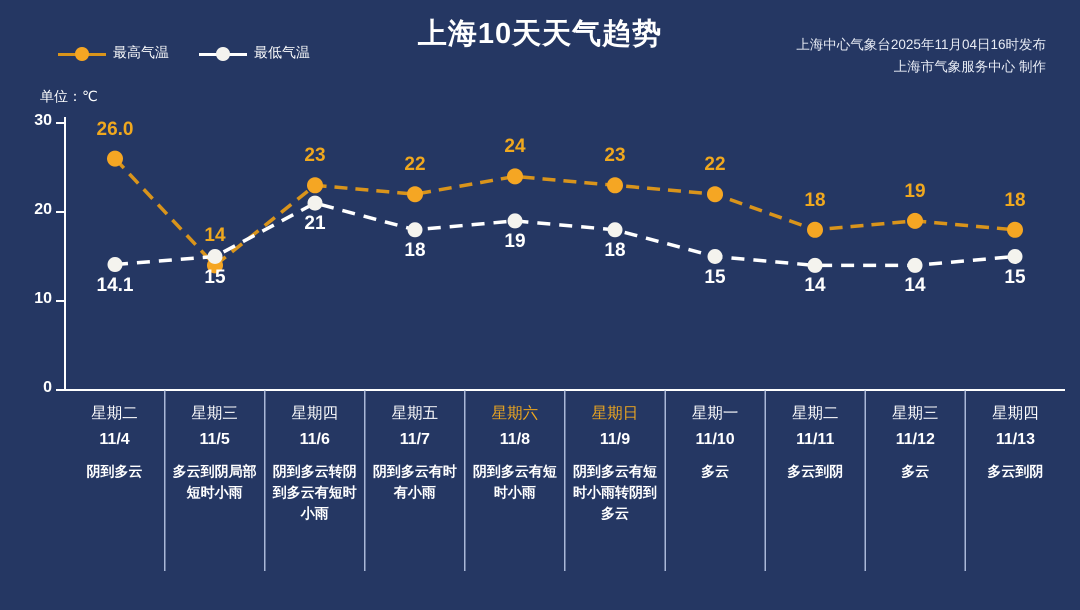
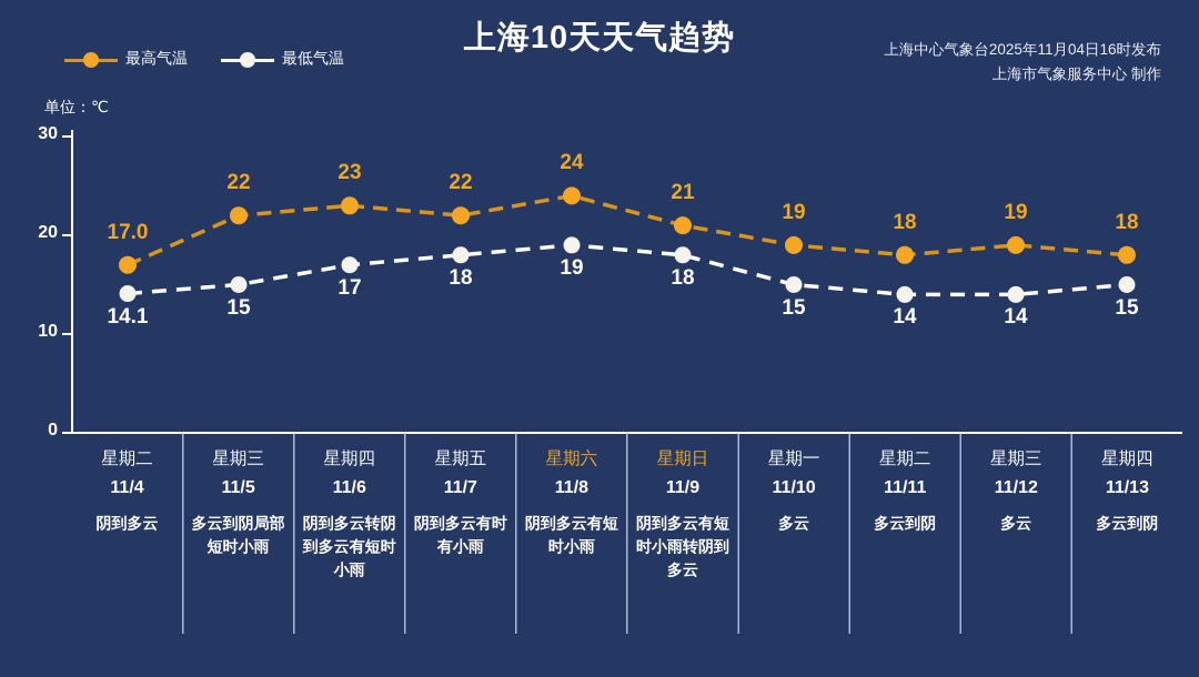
最高气温/11/4: 26.0 -> 17.0
最高气温/11/5: 14 -> 22
最低气温/11/6: 21 -> 17
最高气温/11/9: 23 -> 21
最高气温/11/10: 22 -> 19
